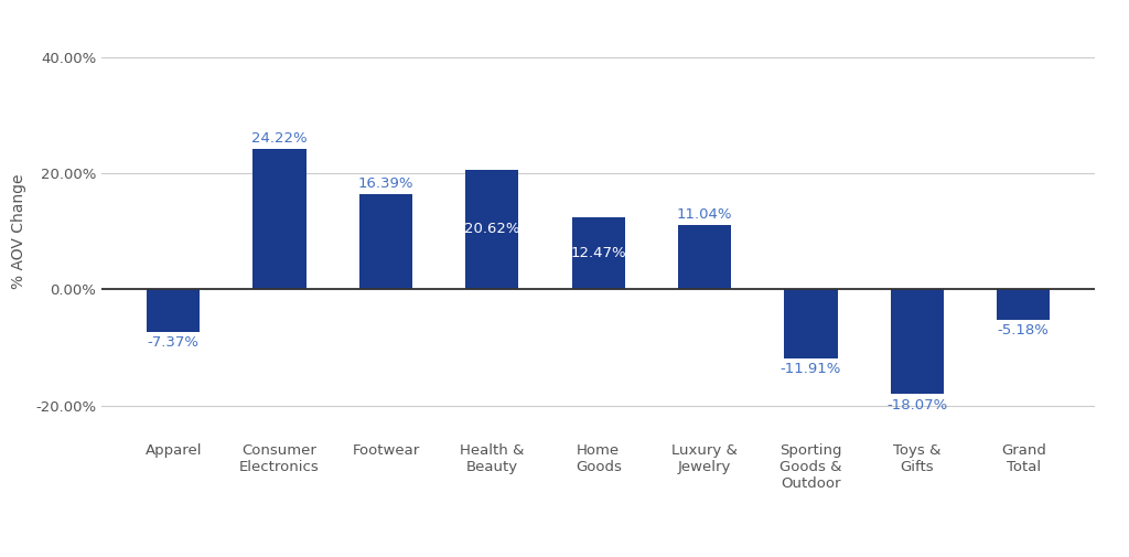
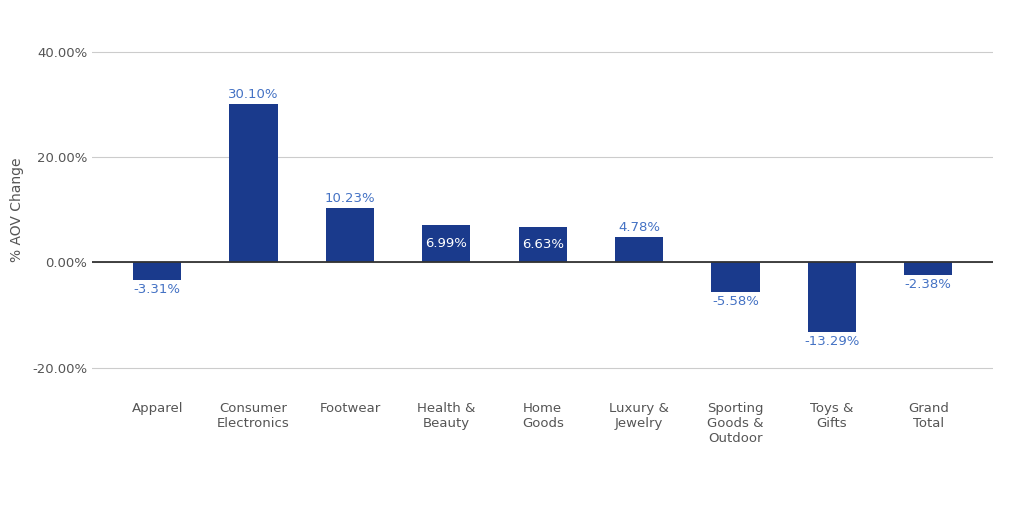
Apparel: -7.37% -> -3.31%
Consumer Electronics: 24.22% -> 30.10%
Footwear: 16.39% -> 10.23%
Health & Beauty: 20.62% -> 6.99%
Home Goods: 12.47% -> 6.63%
Luxury & Jewelry: 11.04% -> 4.78%
Sporting Goods & Outdoor: -11.91% -> -5.58%
Toys & Gifts: -18.07% -> -13.29%
Grand Total: -5.18% -> -2.38%
